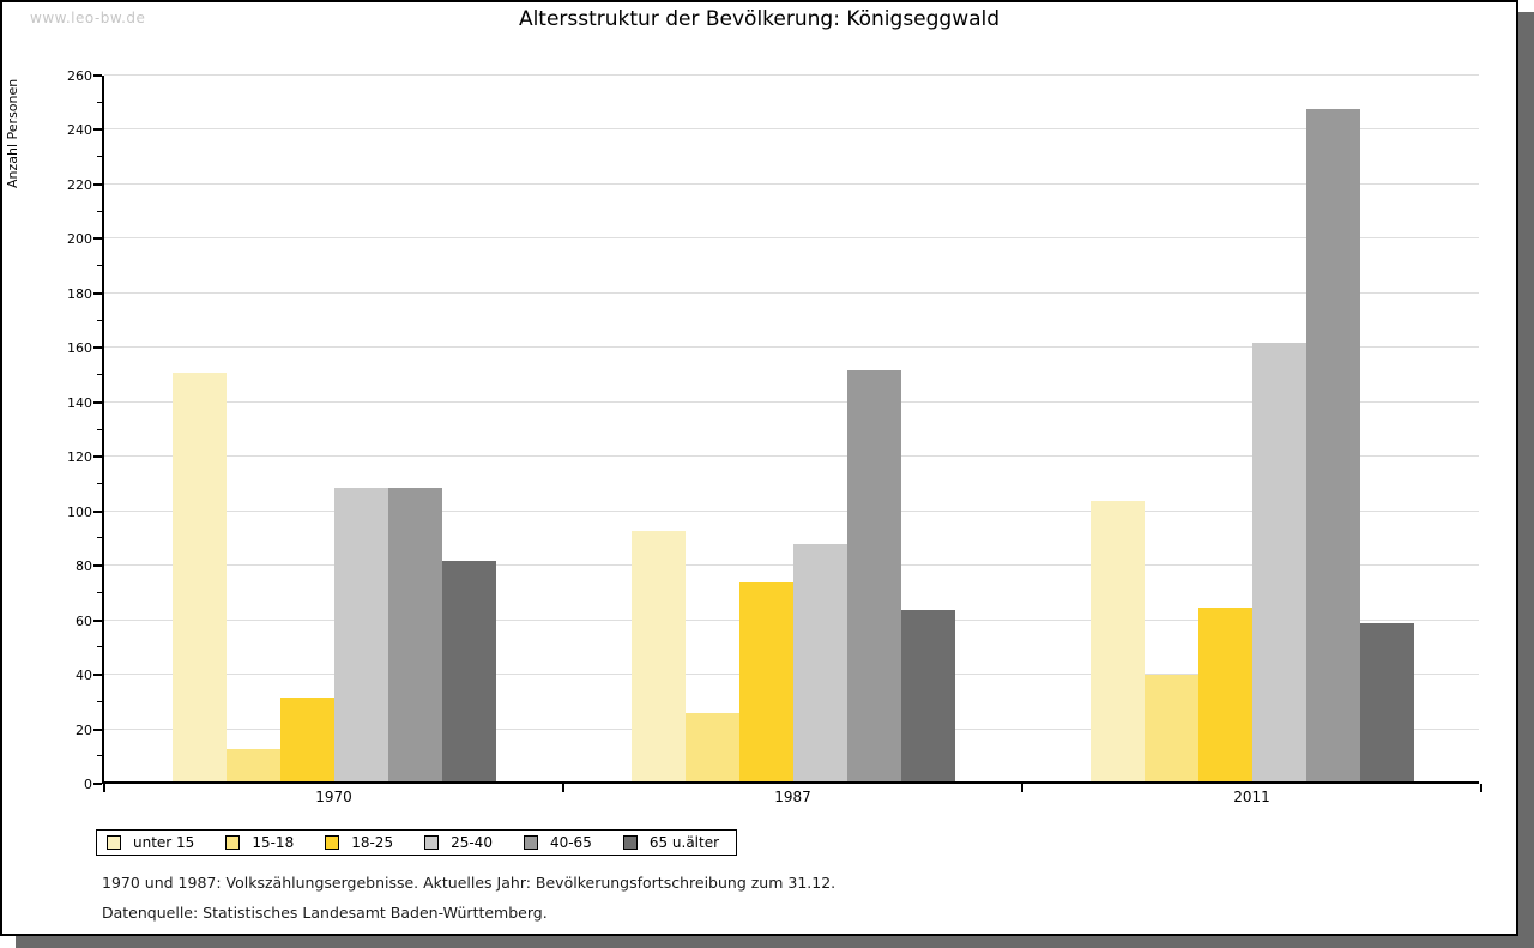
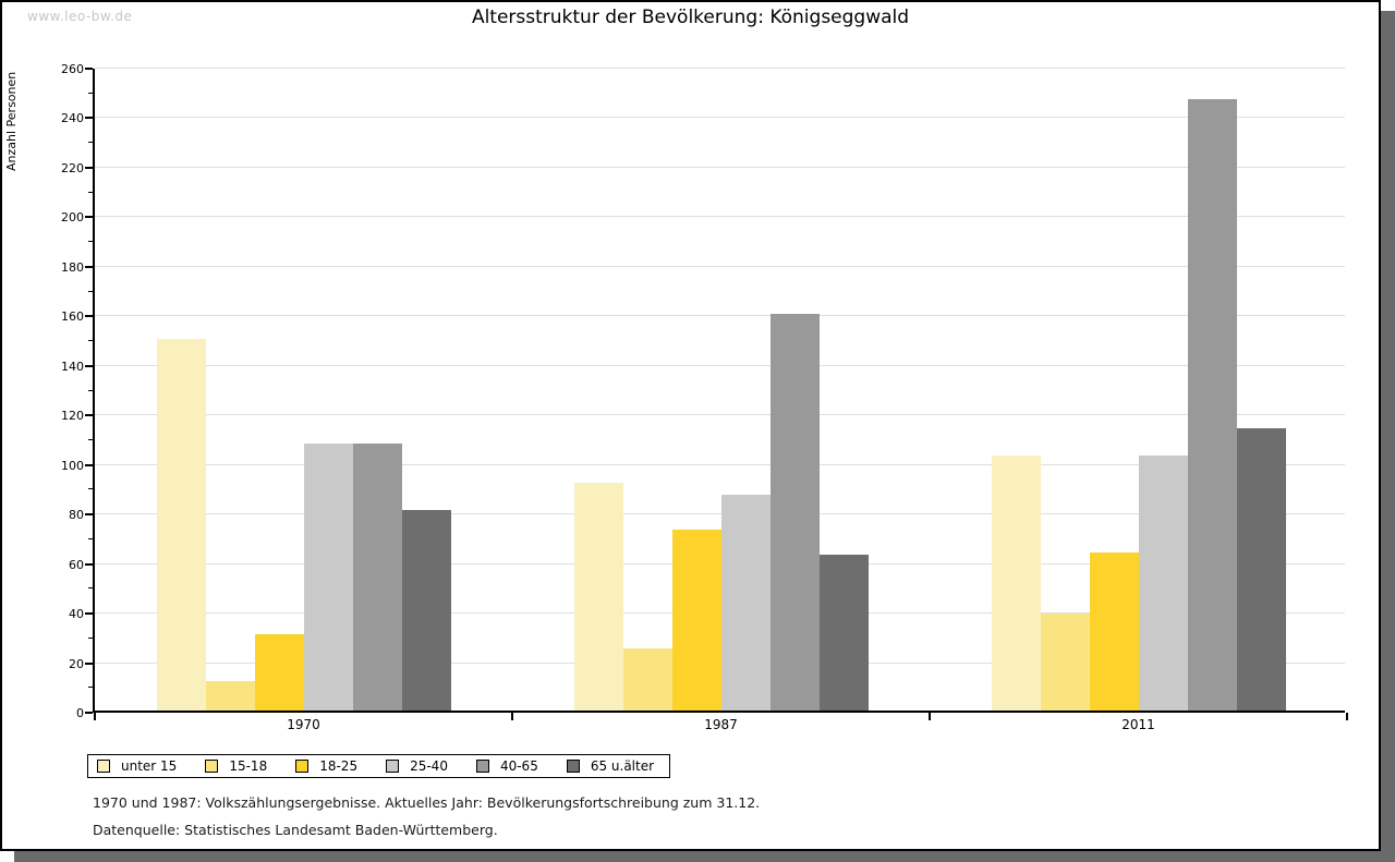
40-65/1987: 151 -> 160
25-40/2011: 161 -> 103
65 u.älter/2011: 58 -> 114
